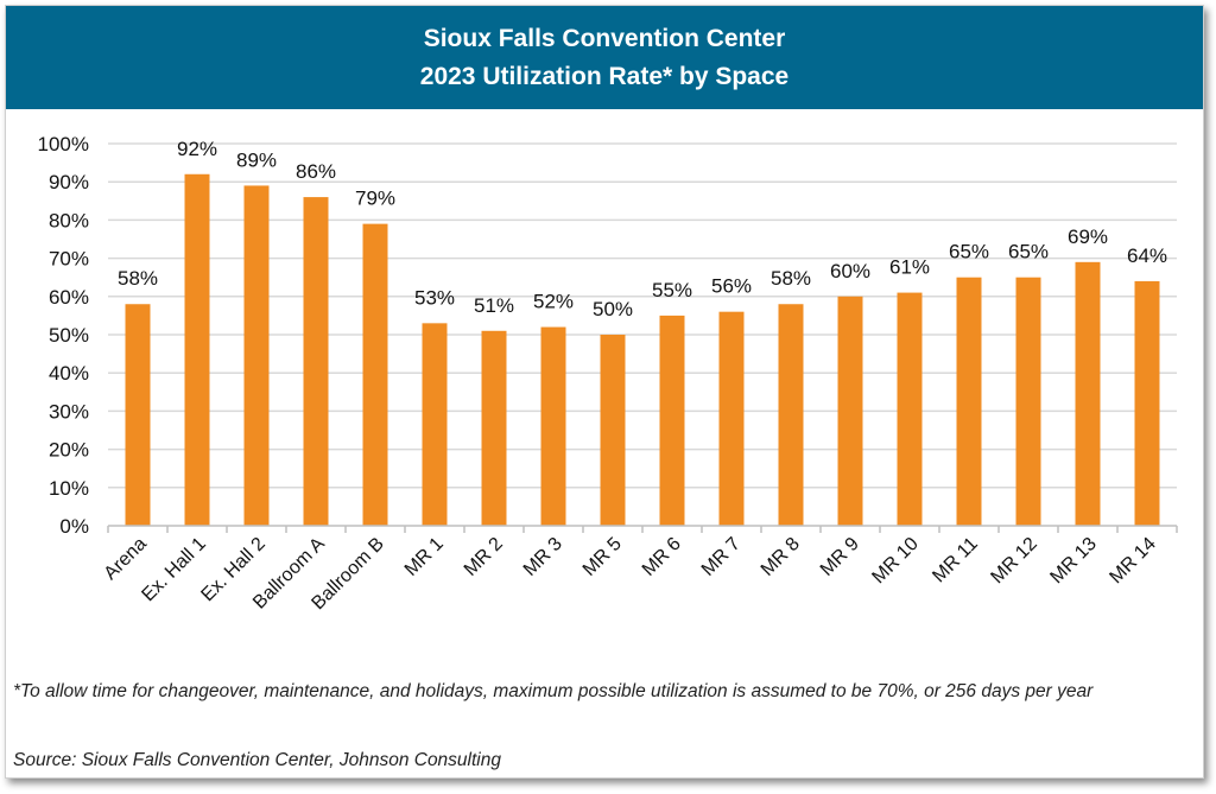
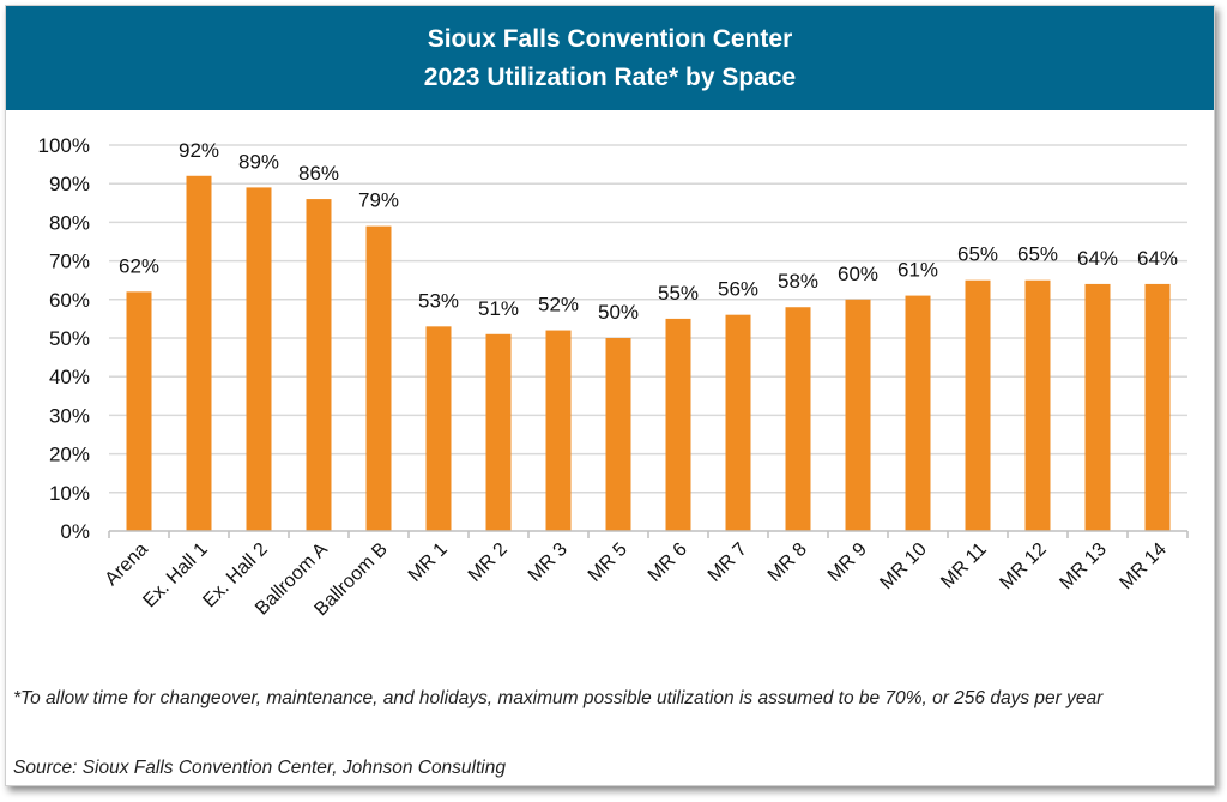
Arena: 58% -> 62%
MR 13: 69% -> 64%
